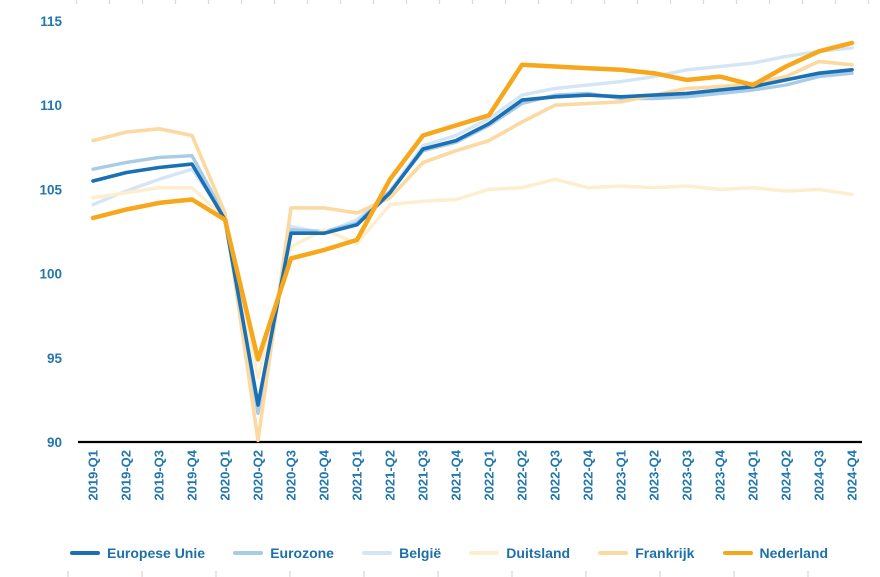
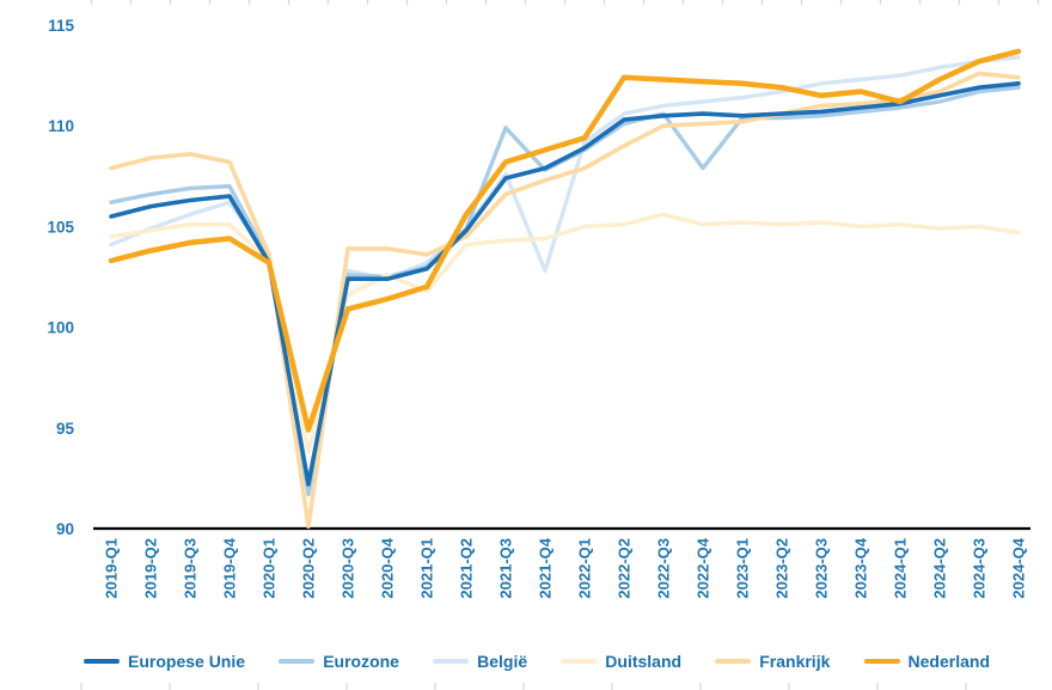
Eurozone/2021-Q3: 107.3 -> 109.9
België/2021-Q4: 108.2 -> 102.8
Eurozone/2022-Q4: 110.7 -> 107.9
